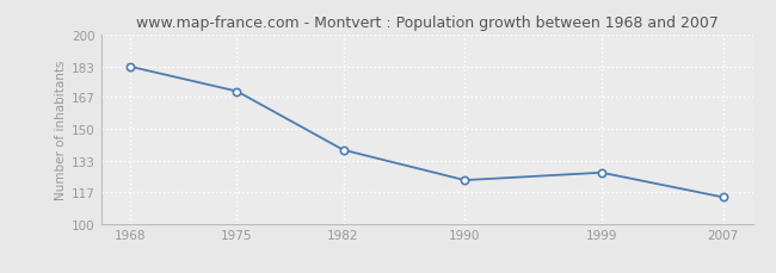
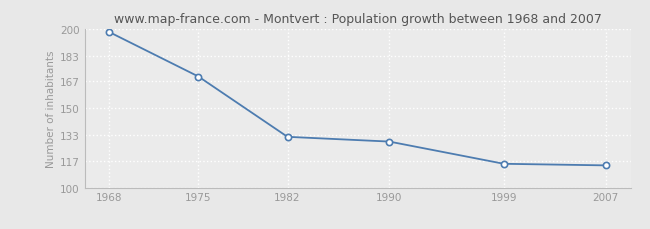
1968: 183 -> 198
1982: 139 -> 132
1990: 123 -> 129
1999: 127 -> 115
